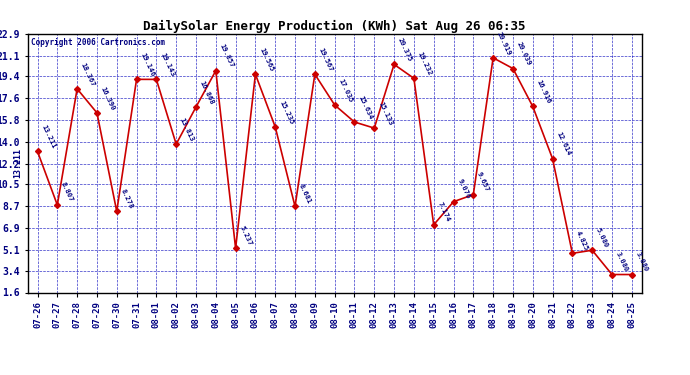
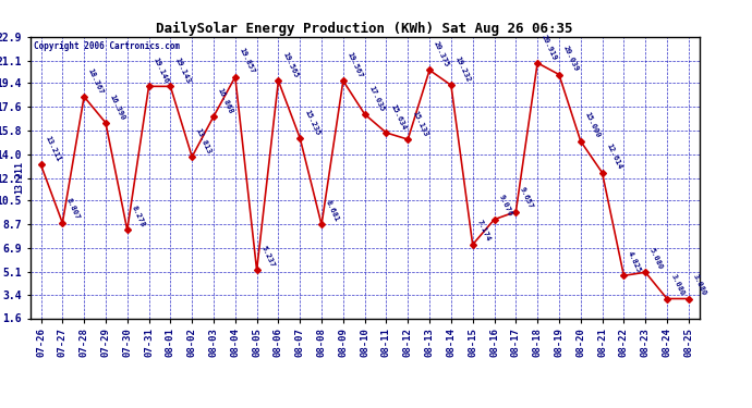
08-20: 16.9 -> 15.0
